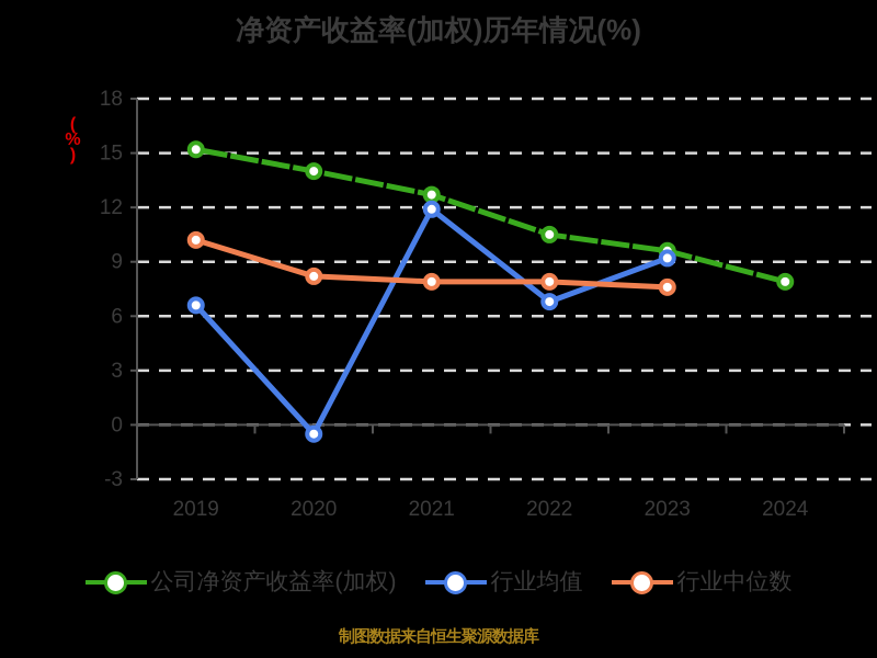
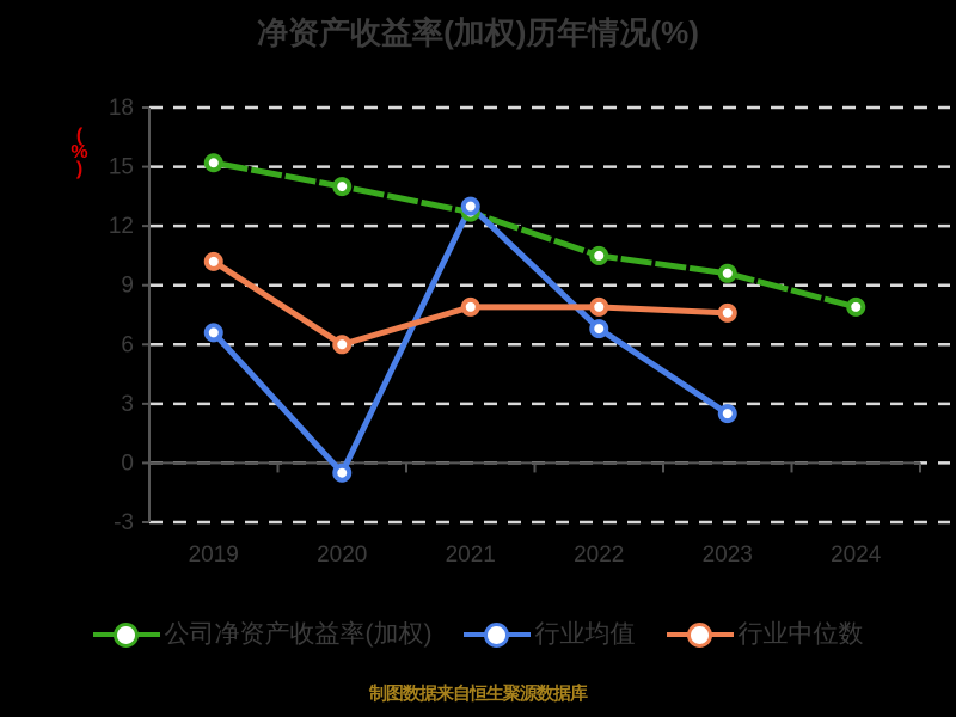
行业中位数/2020: 8.2 -> 6.0
行业均值/2021: 11.9 -> 13.0
行业均值/2023: 9.2 -> 2.5
